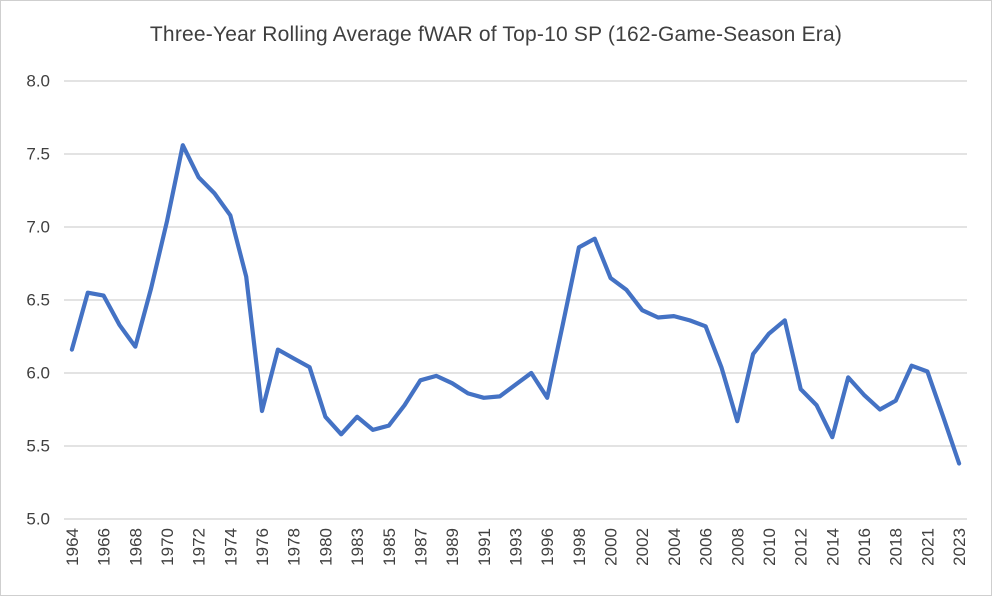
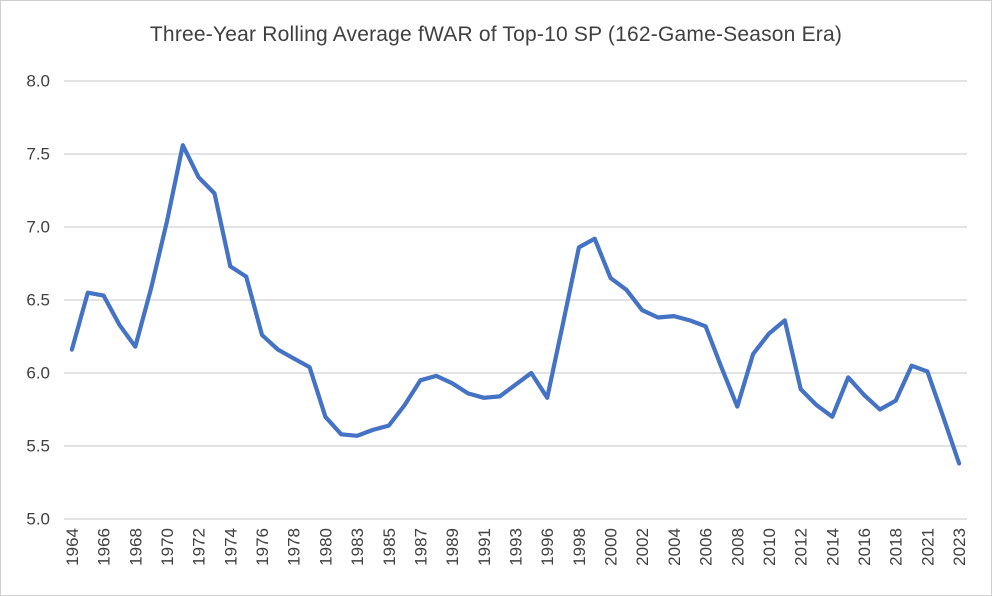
1974: 7.08 -> 6.73
1976: 5.74 -> 6.26
1983: 5.70 -> 5.57
2008: 5.67 -> 5.77
2014: 5.56 -> 5.70
